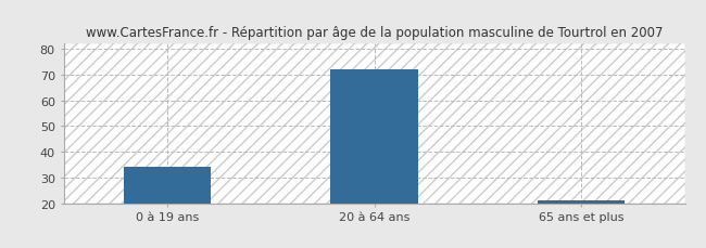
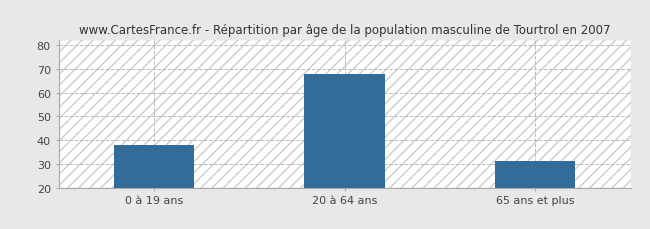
0 à 19 ans: 34 -> 38
20 à 64 ans: 72 -> 68
65 ans et plus: 21 -> 31
